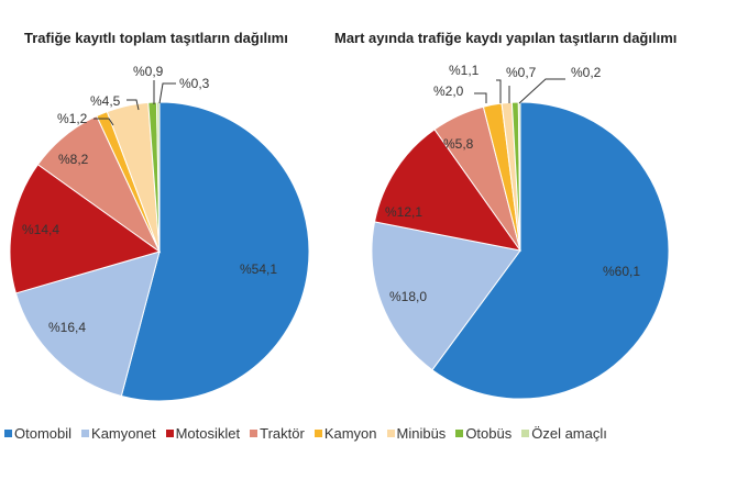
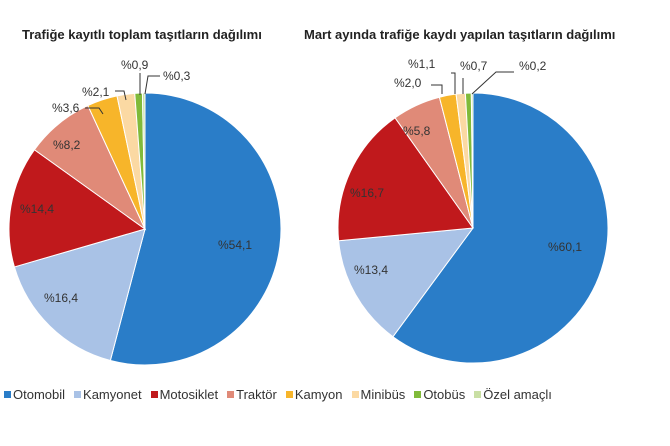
Trafiğe kayıtlı toplam taşıtların dağılımı/Kamyon: 1,2 -> 3,6
Trafiğe kayıtlı toplam taşıtların dağılımı/Minibüs: 4,5 -> 2,1
Mart ayında trafiğe kaydı yapılan taşıtların dağılımı/Kamyonet: 18,0 -> 13,4
Mart ayında trafiğe kaydı yapılan taşıtların dağılımı/Motosiklet: 12,1 -> 16,7
